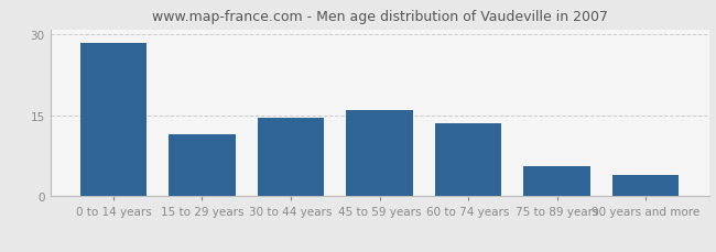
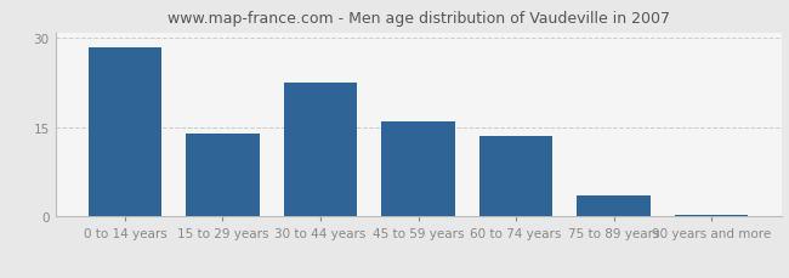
15 to 29 years: 11.5 -> 14.0
30 to 44 years: 14.5 -> 22.5
75 to 89 years: 5.5 -> 3.5
90 years and more: 4.0 -> 0.2
